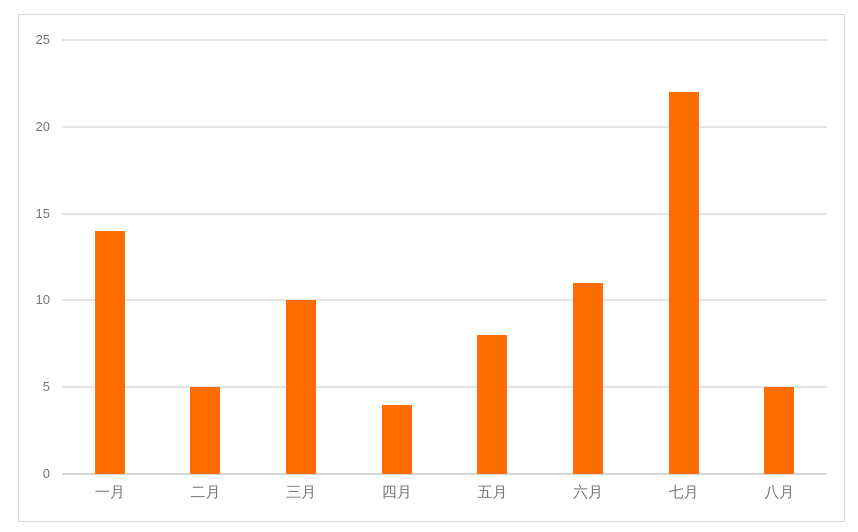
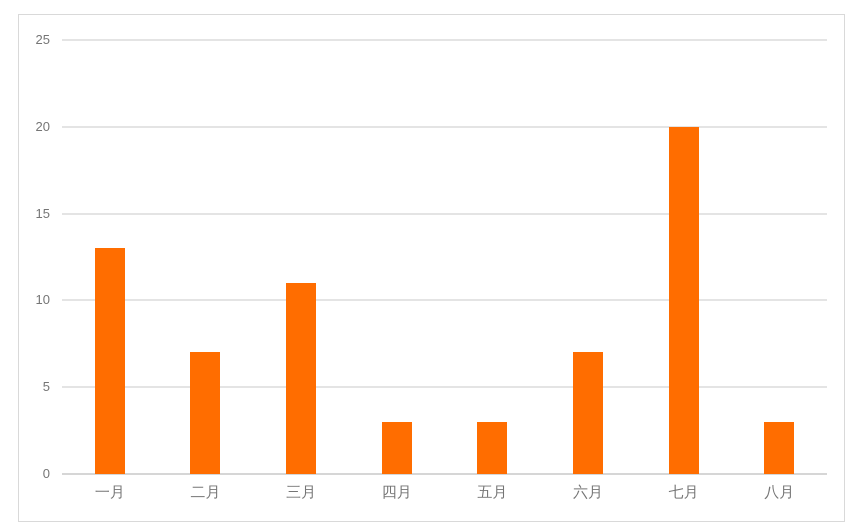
一月: 14 -> 13
二月: 5 -> 7
三月: 10 -> 11
四月: 4 -> 3
五月: 8 -> 3
六月: 11 -> 7
七月: 22 -> 20
八月: 5 -> 3
